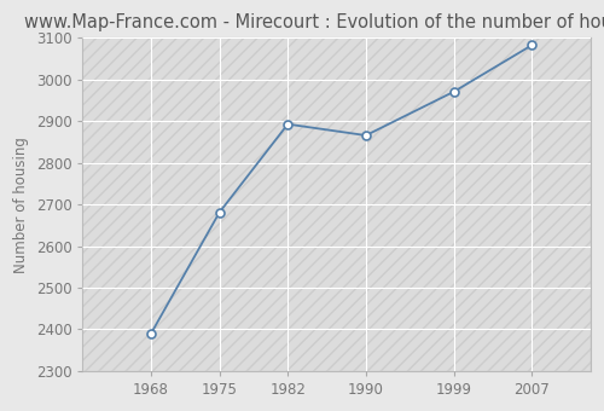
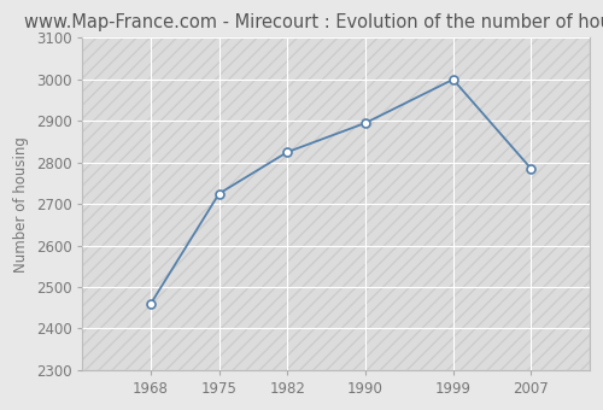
1968: 2390 -> 2460
1975: 2681 -> 2725
1982: 2893 -> 2825
1990: 2866 -> 2895
1999: 2971 -> 3000
2007: 3083 -> 2785
